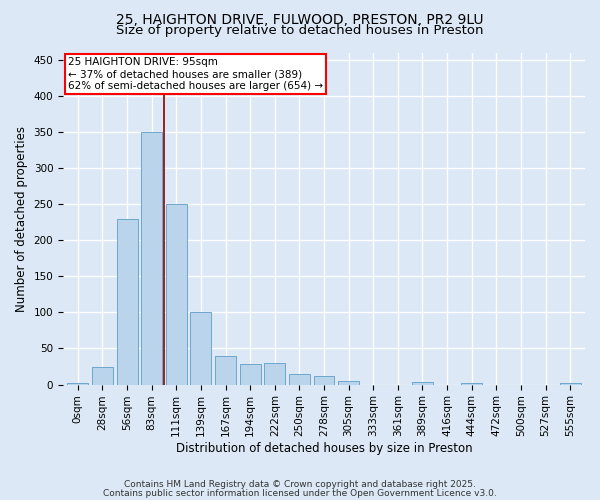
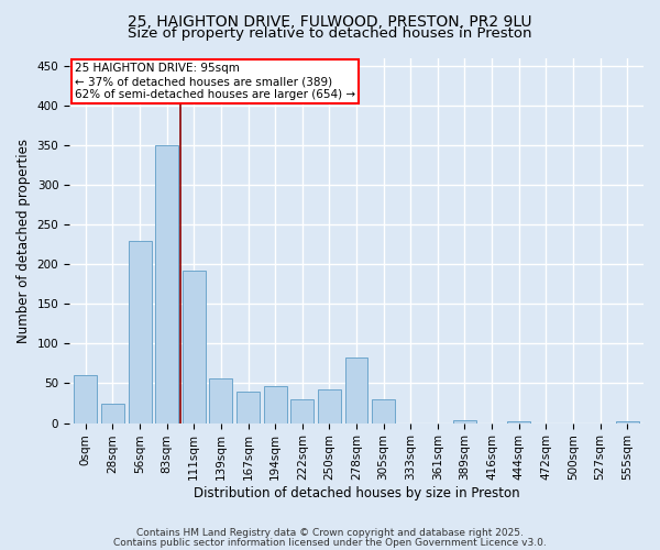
0sqm: 2 -> 60
111sqm: 250 -> 192
139sqm: 100 -> 56
194sqm: 28 -> 46
250sqm: 15 -> 42
278sqm: 12 -> 82
305sqm: 5 -> 30
